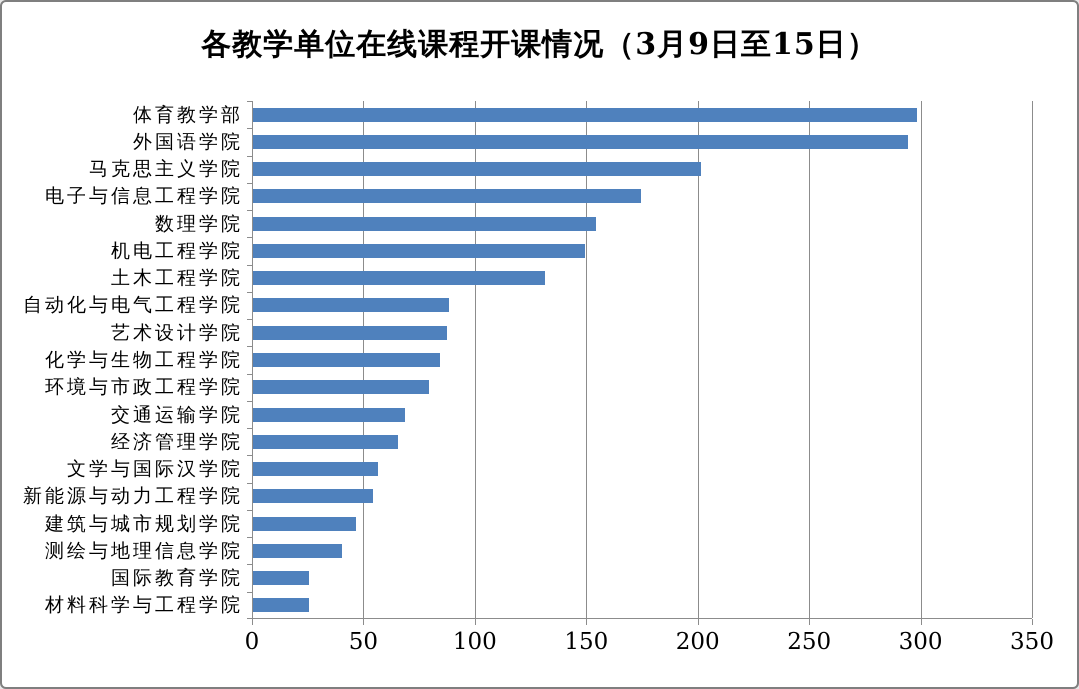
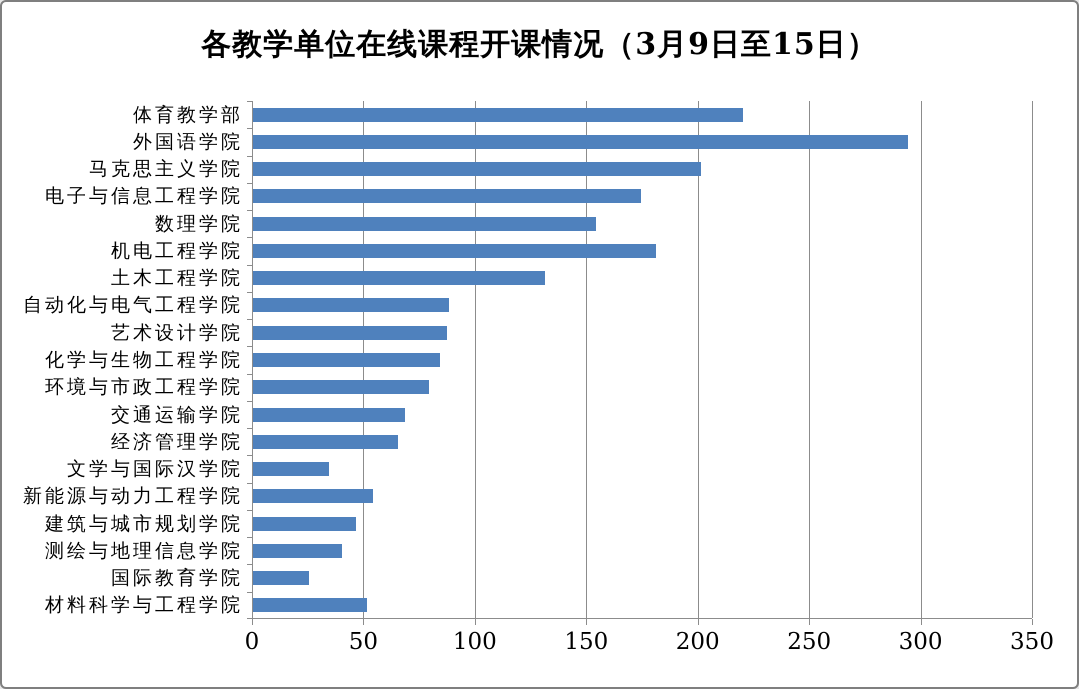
体育教学部: 298 -> 220
机电工程学院: 149 -> 181
文学与国际汉学院: 56 -> 34
材料科学与工程学院: 25 -> 51
